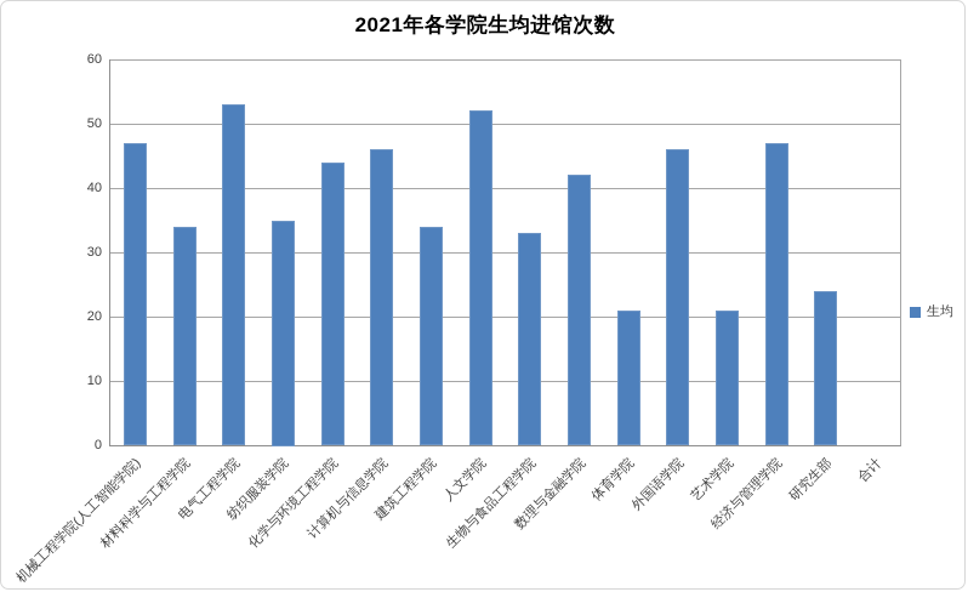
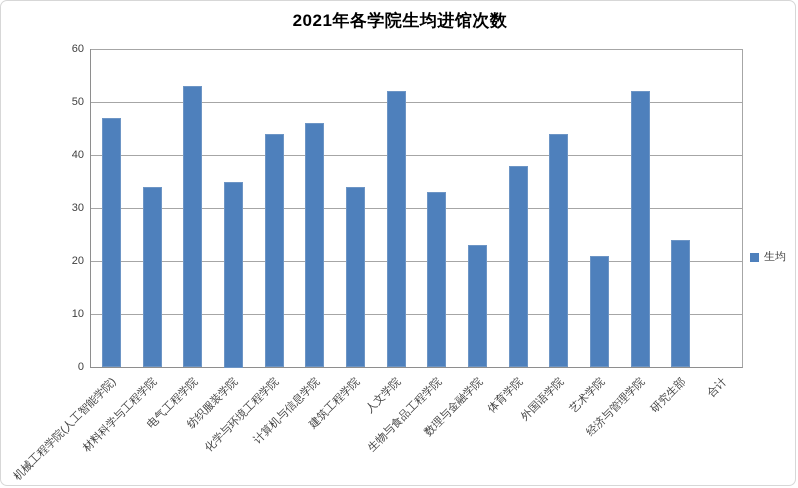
数理与金融学院: 42 -> 23
体育学院: 21 -> 38
外国语学院: 46 -> 44
经济与管理学院: 47 -> 52
